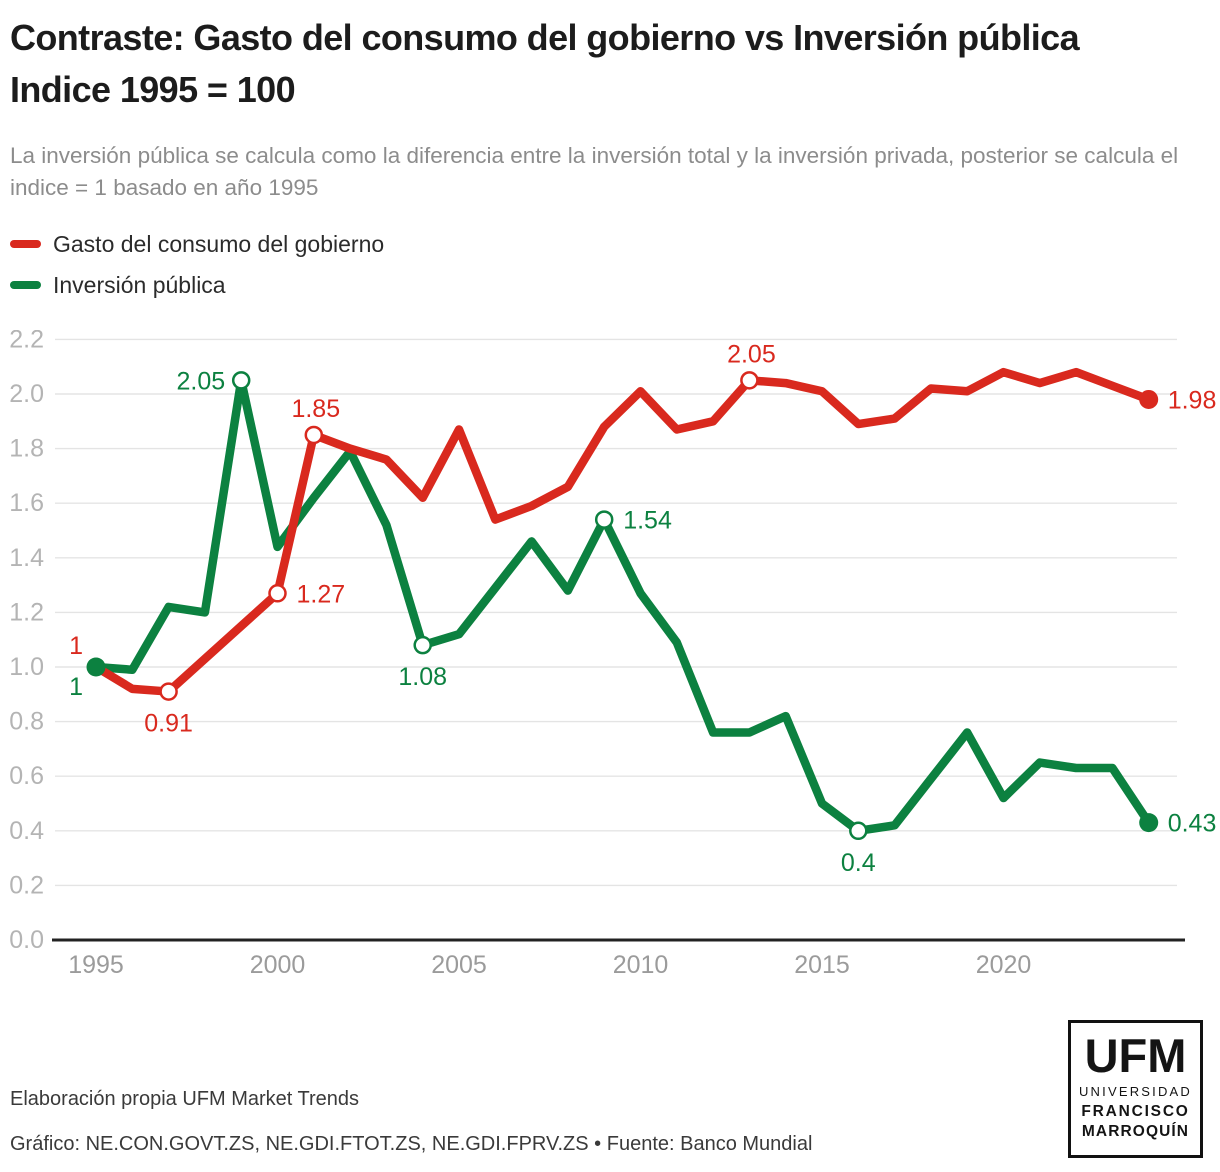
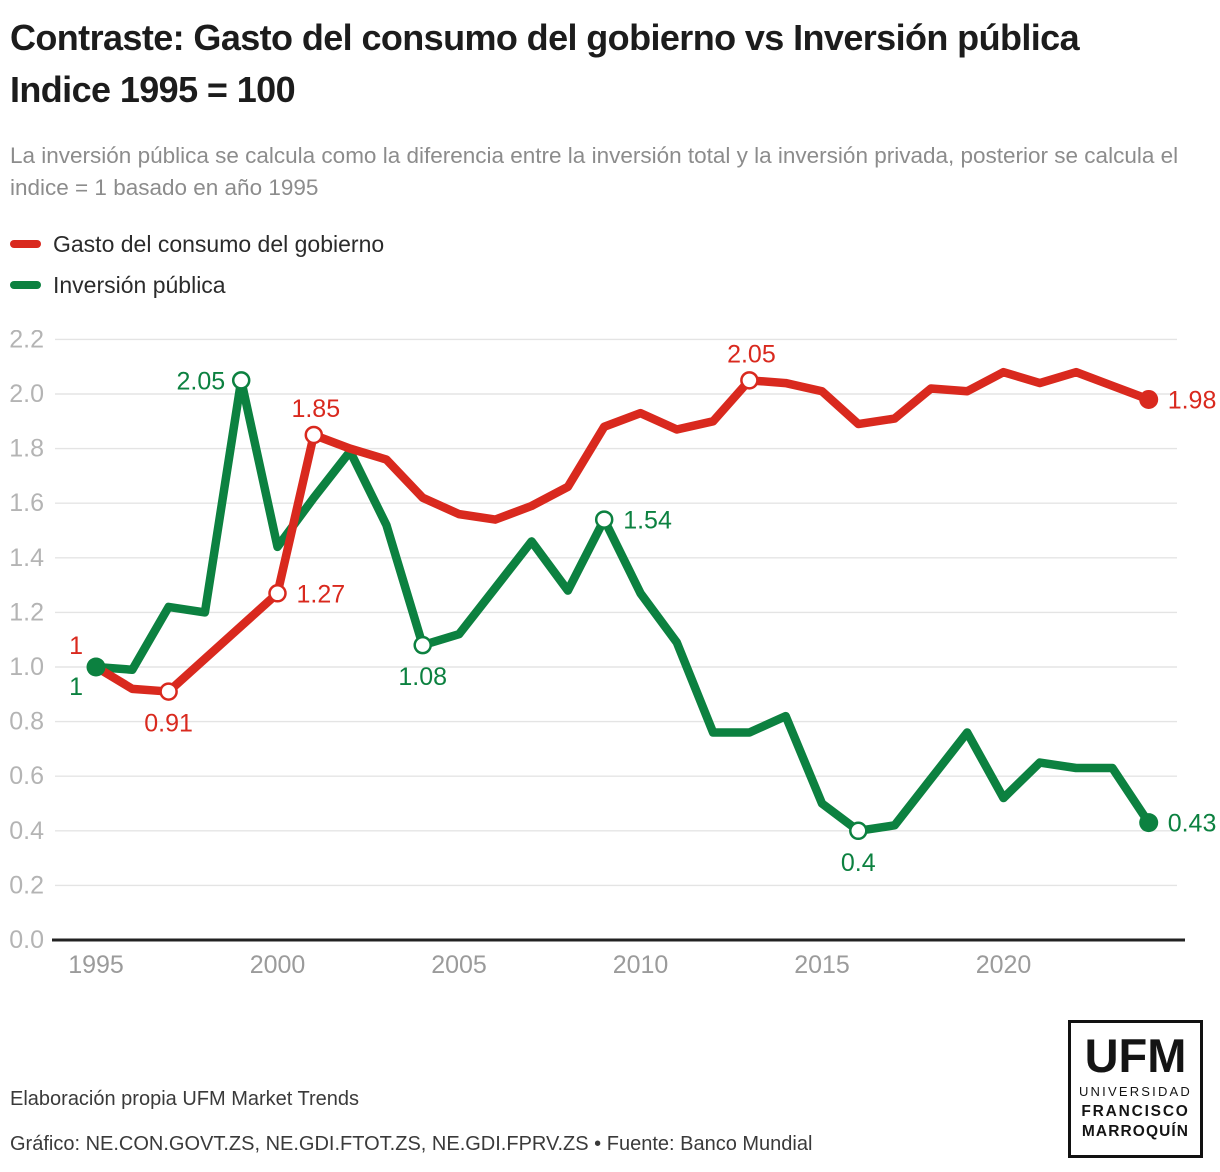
Gasto del consumo del gobierno/2005: 1.87 -> 1.56
Gasto del consumo del gobierno/2010: 2.01 -> 1.93
